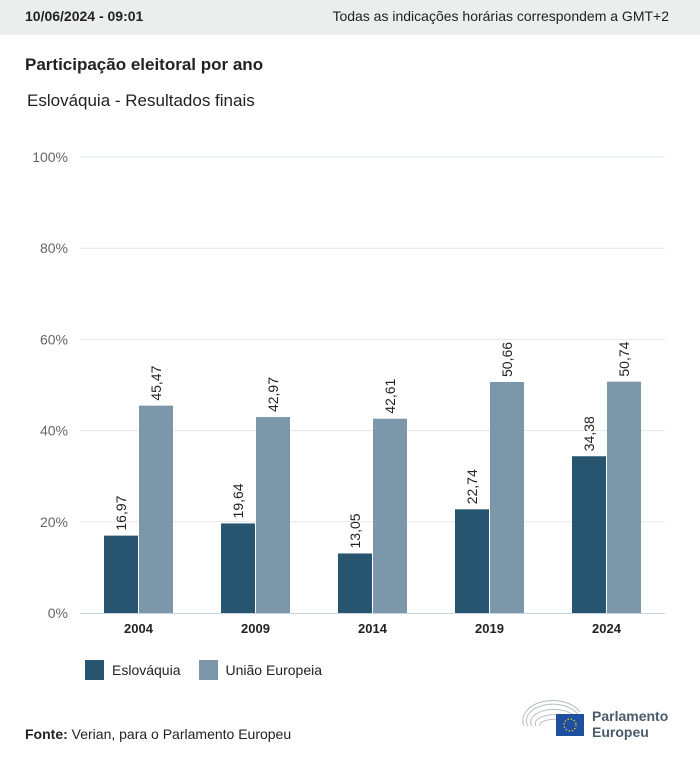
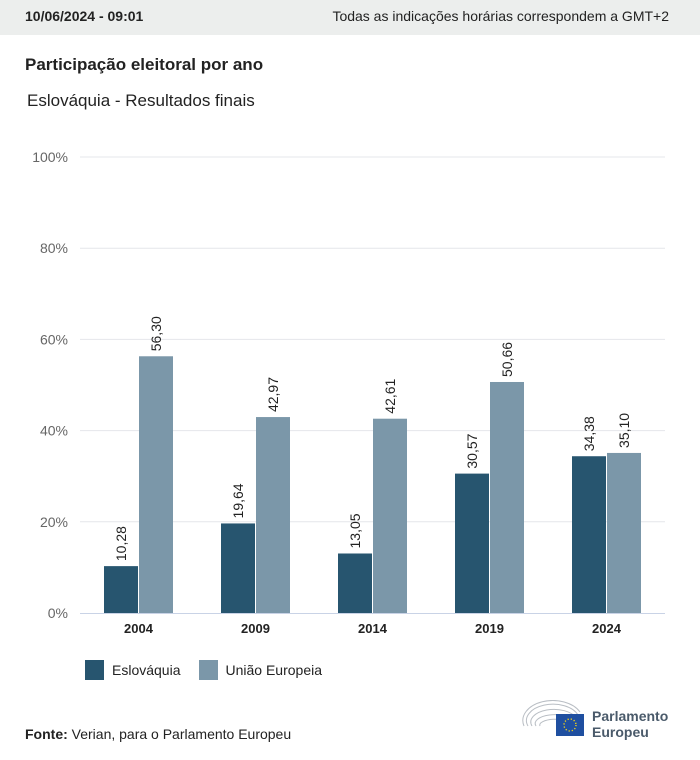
Eslováquia/2004: 16,97 -> 10,28
União Europeia/2004: 45,47 -> 56,30
Eslováquia/2019: 22,74 -> 30,57
União Europeia/2024: 50,74 -> 35,10
